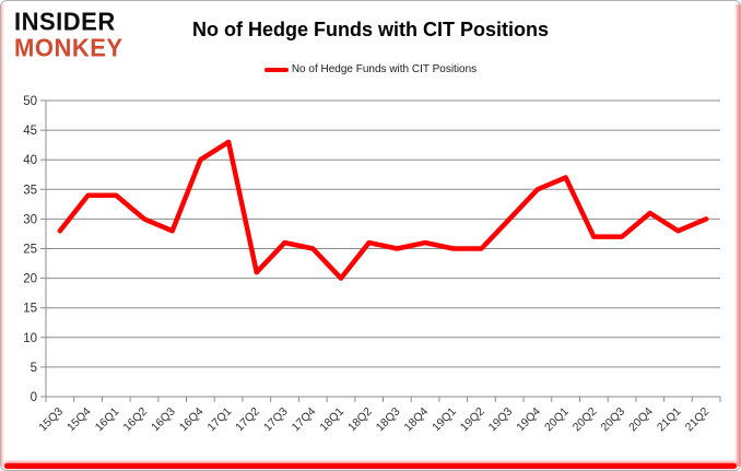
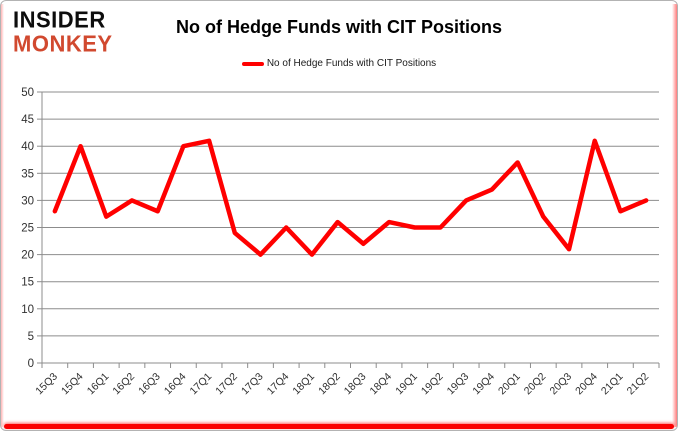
15Q4: 34 -> 40
16Q1: 34 -> 27
17Q1: 43 -> 41
17Q2: 21 -> 24
17Q3: 26 -> 20
18Q3: 25 -> 22
19Q4: 35 -> 32
20Q3: 27 -> 21
20Q4: 31 -> 41
